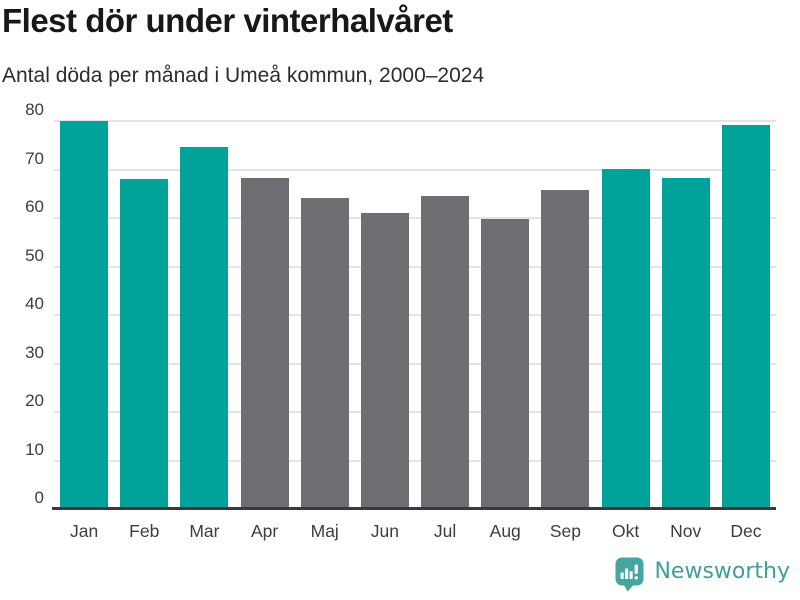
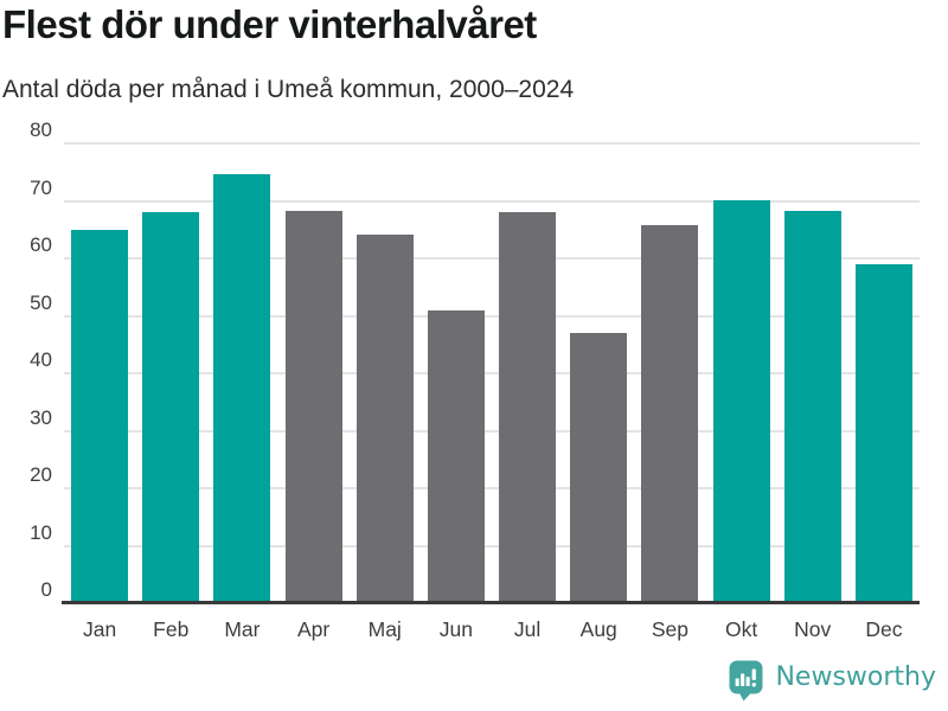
Jan: 80 -> 65
Jun: 61 -> 51
Jul: 65 -> 68
Aug: 60 -> 47
Dec: 79 -> 59
